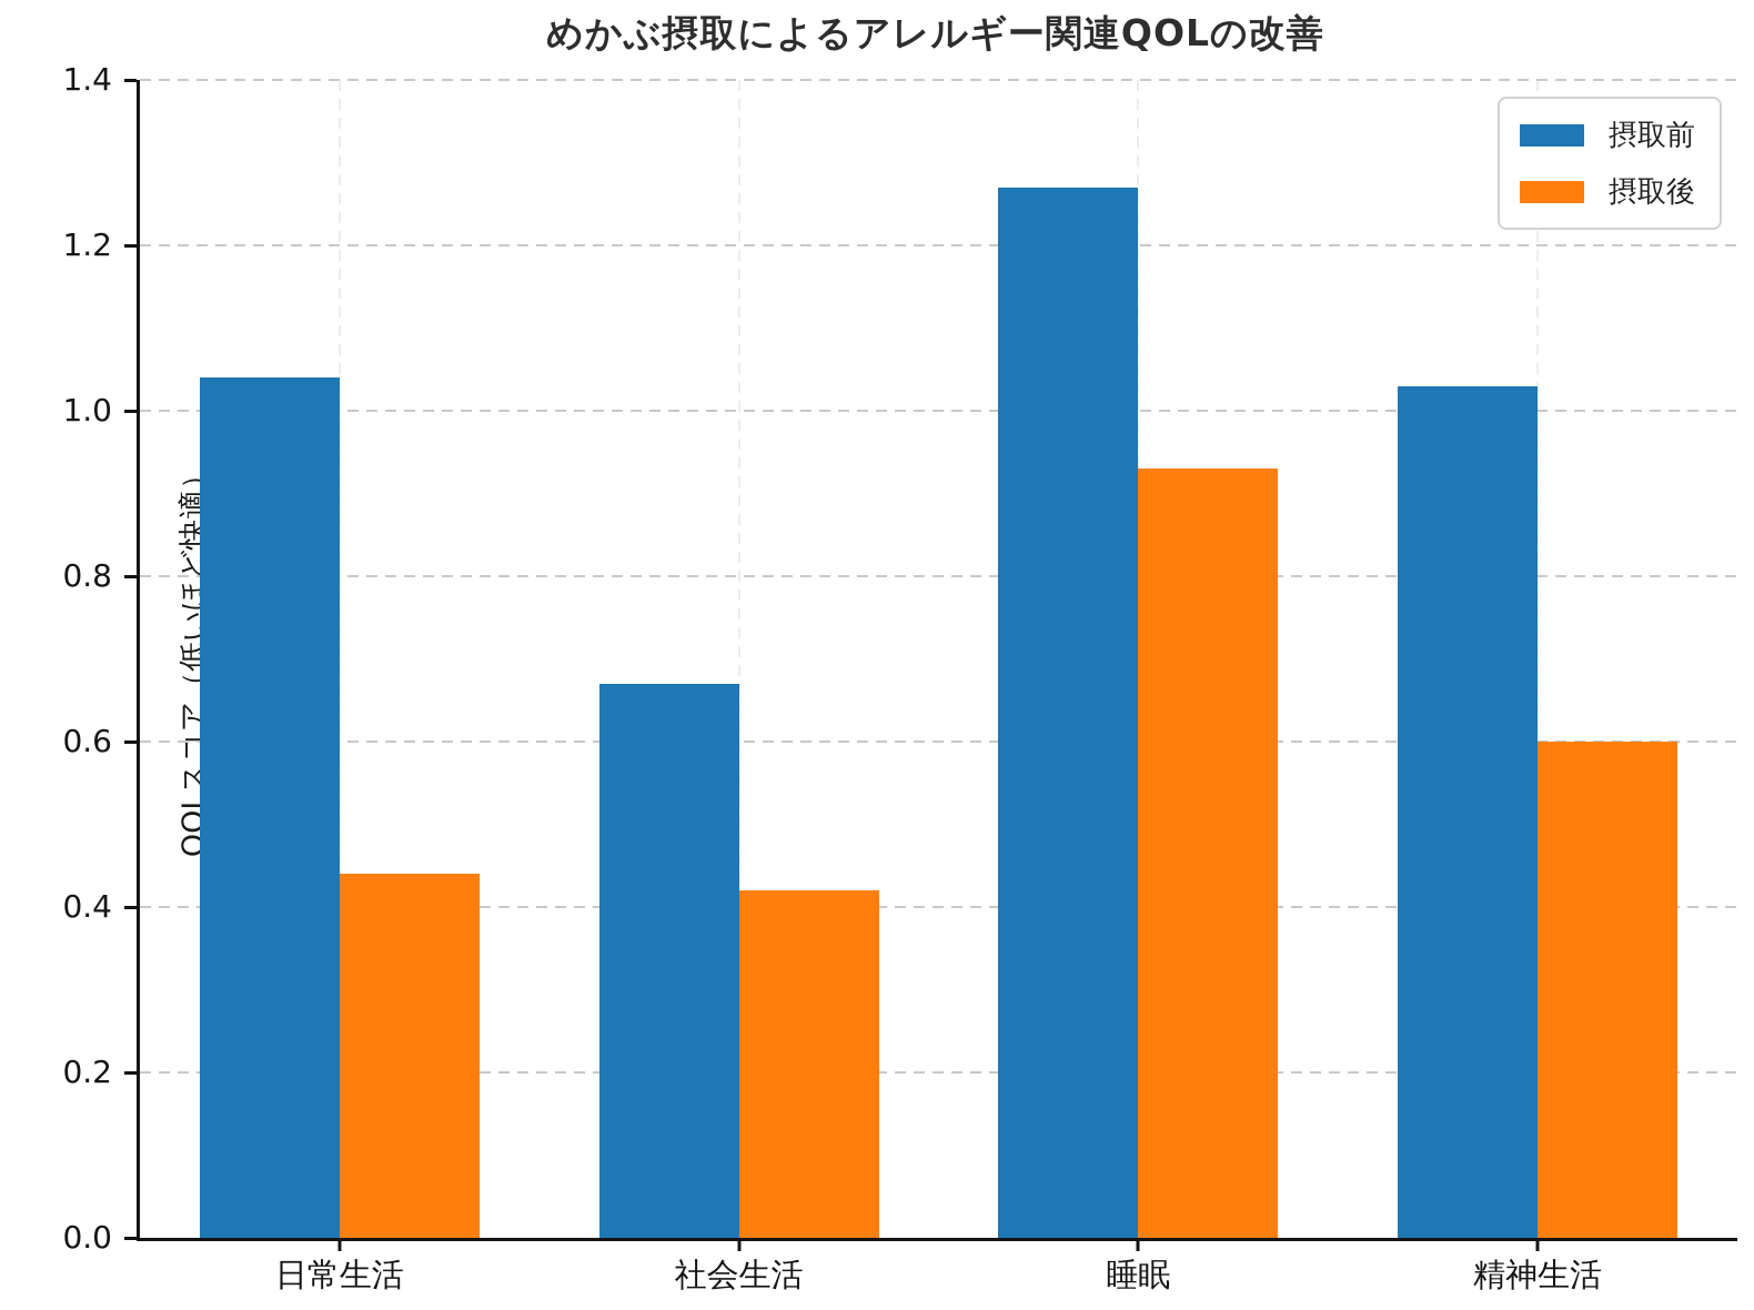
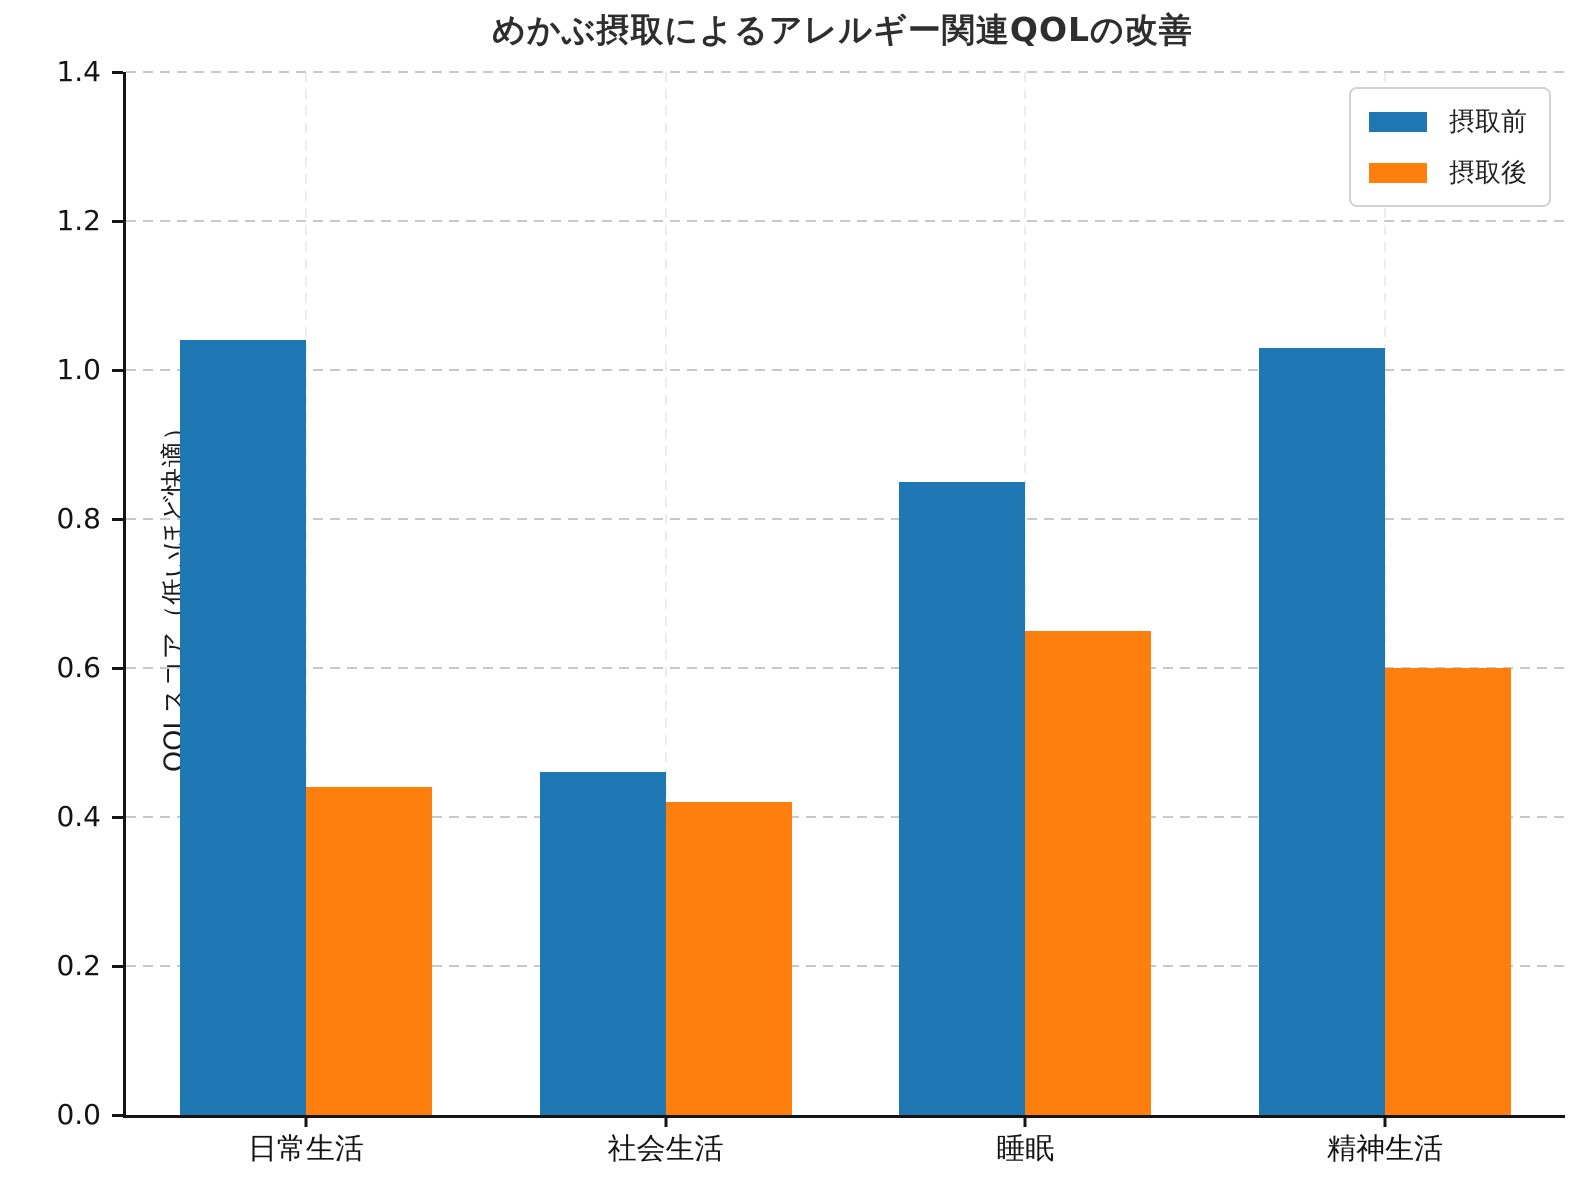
摂取前/社会生活: 0.67 -> 0.46
摂取前/睡眠: 1.27 -> 0.85
摂取後/睡眠: 0.93 -> 0.65
